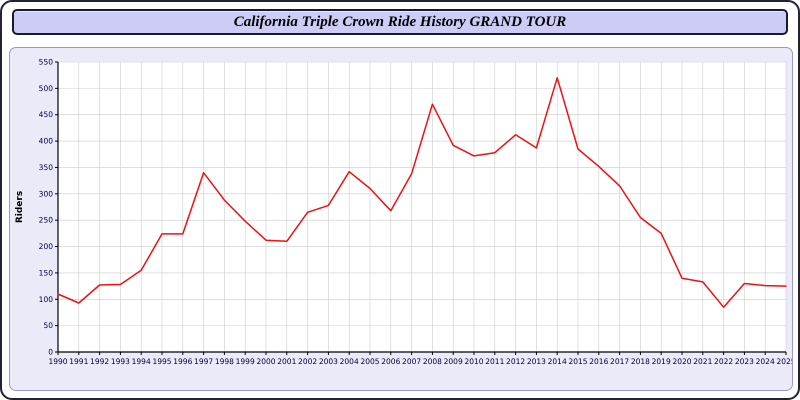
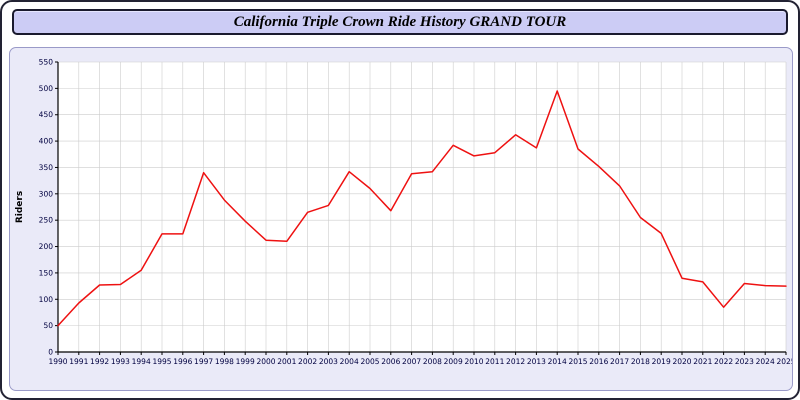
1990: 110 -> 50
2008: 470 -> 340
2014: 520 -> 500
